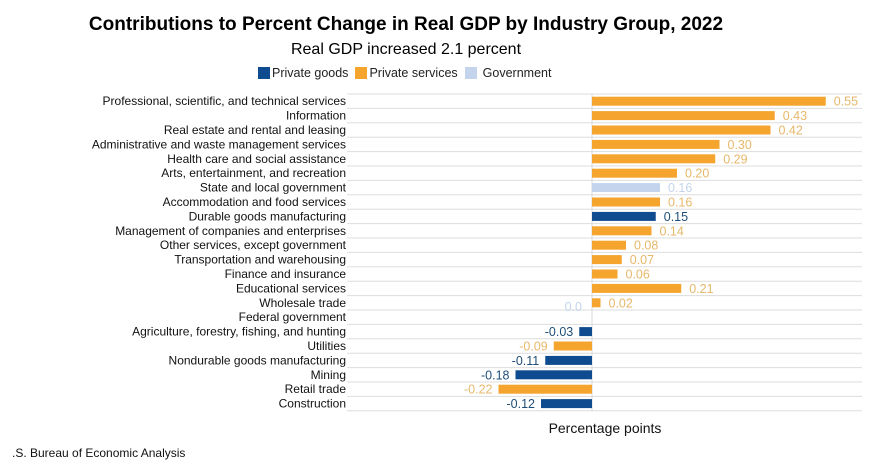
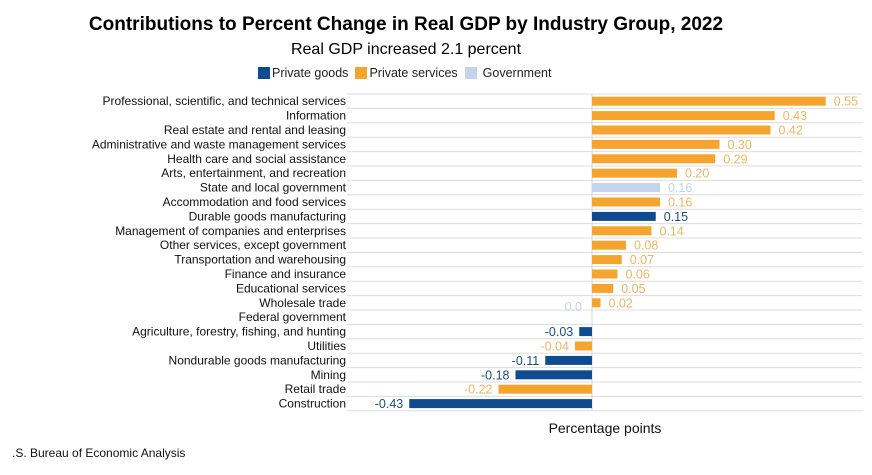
Educational services: 0.21 -> 0.05
Utilities: -0.09 -> -0.04
Construction: -0.12 -> -0.43
